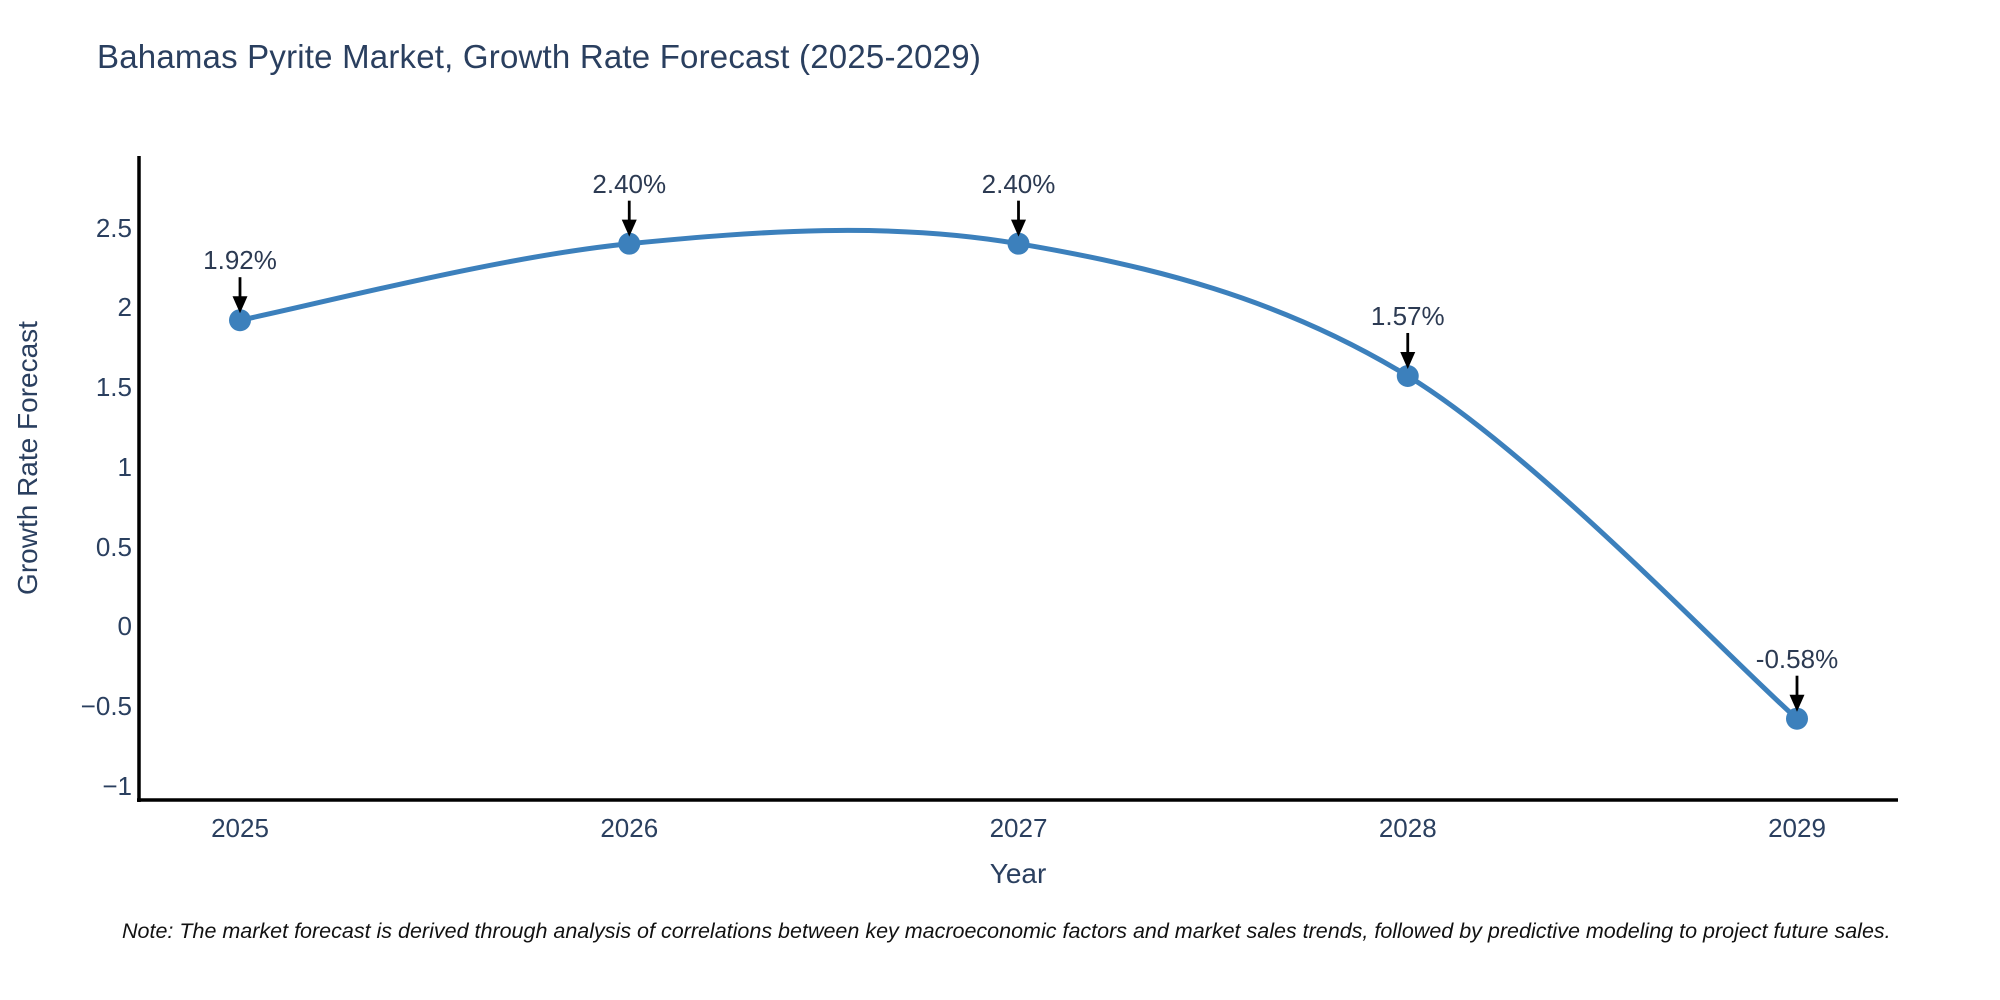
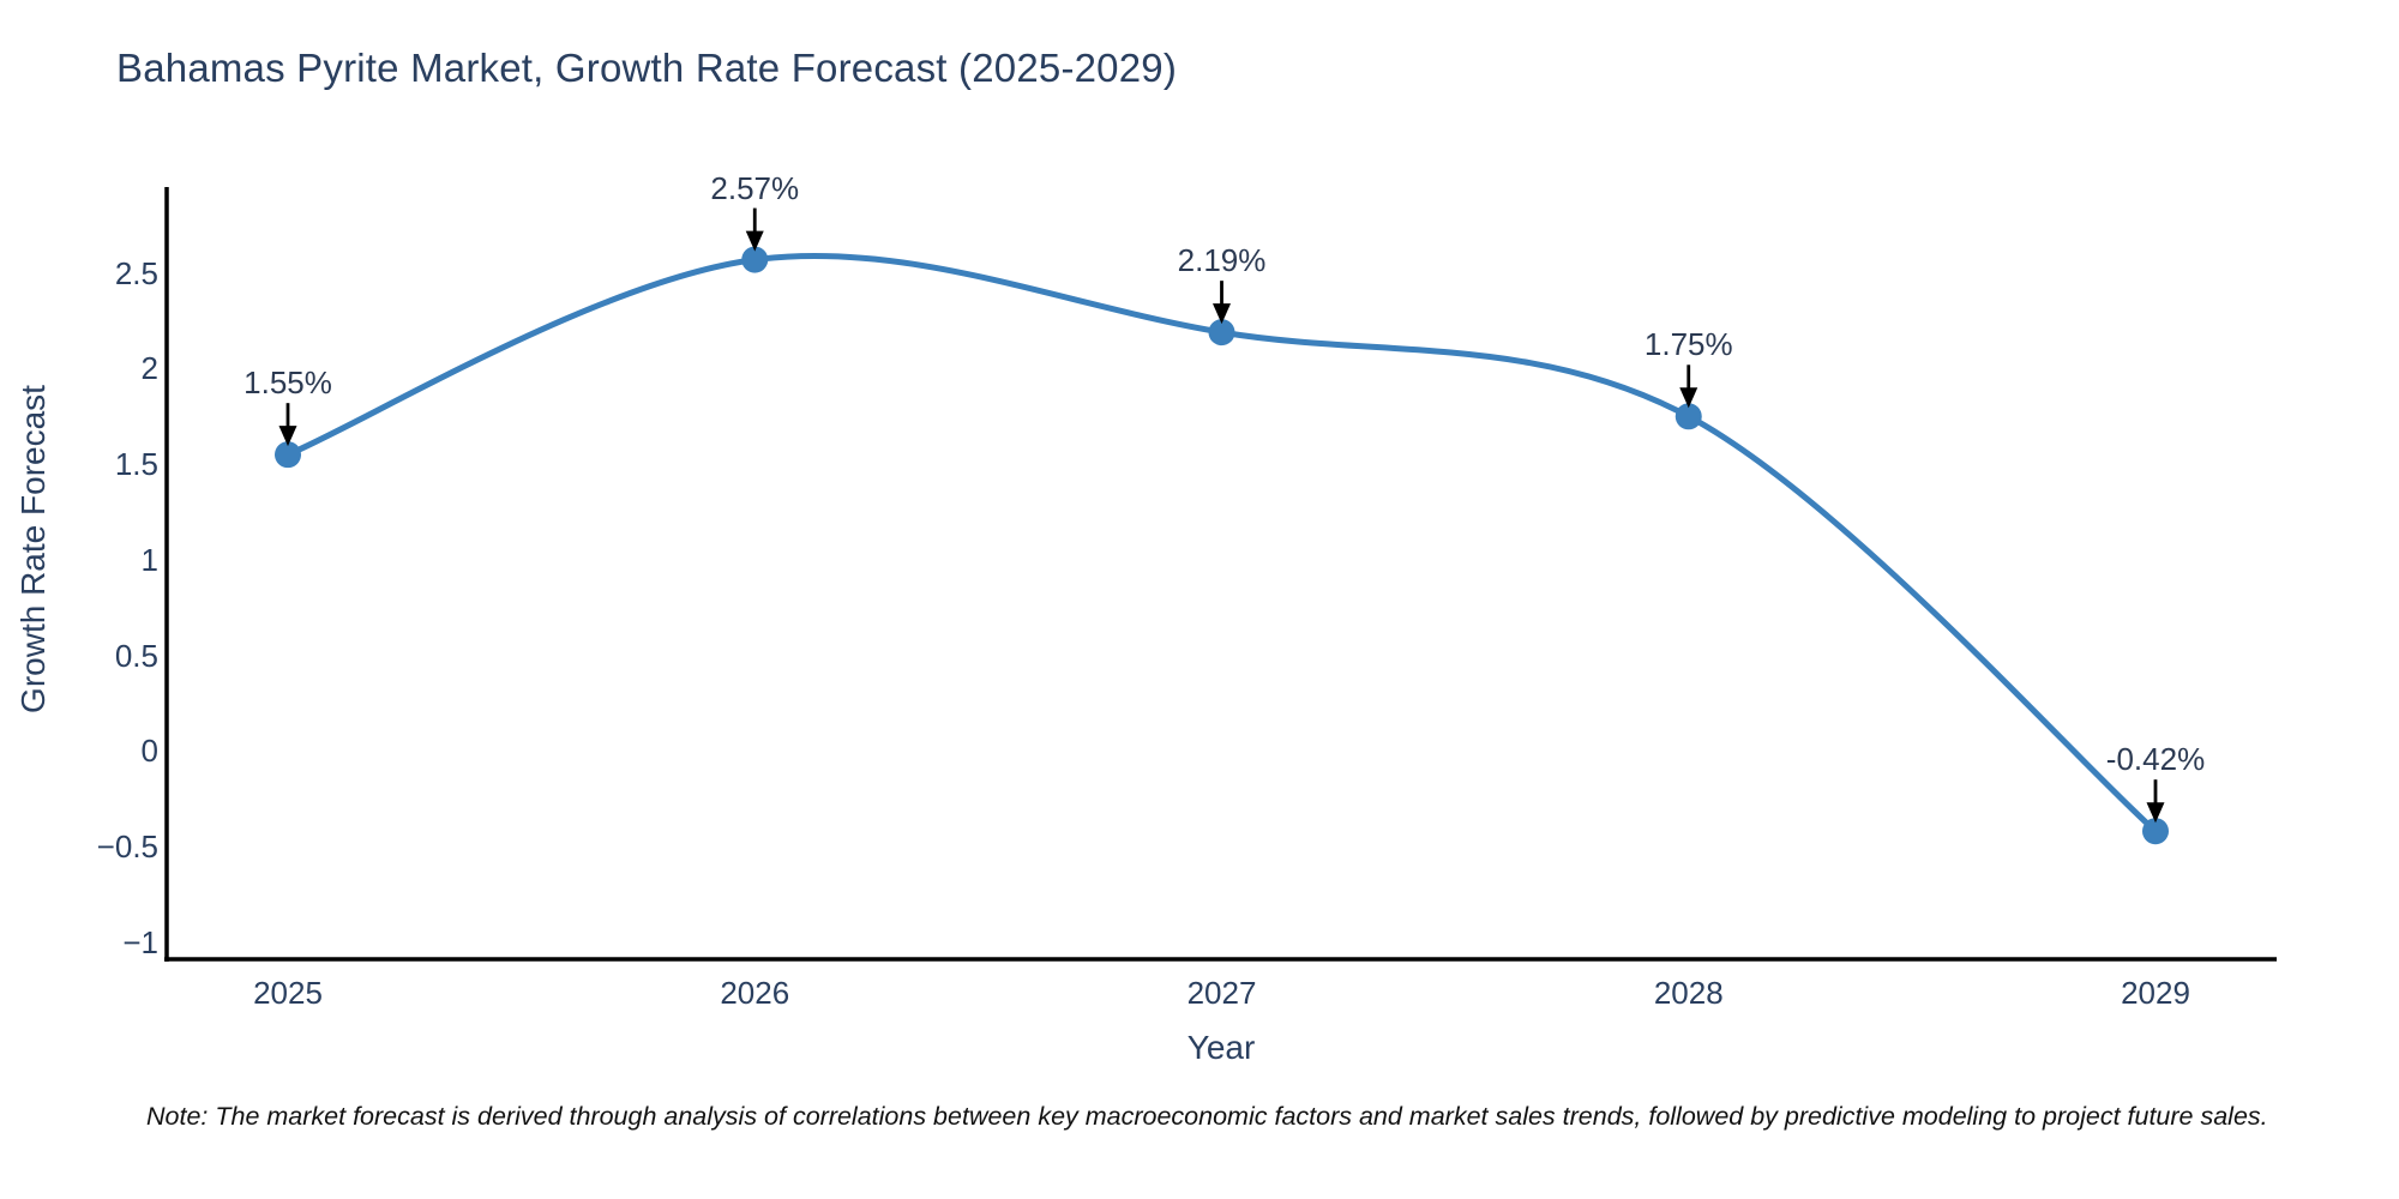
2025: 1.92% -> 1.55%
2026: 2.40% -> 2.57%
2027: 2.40% -> 2.19%
2028: 1.57% -> 1.75%
2029: -0.58% -> -0.42%
